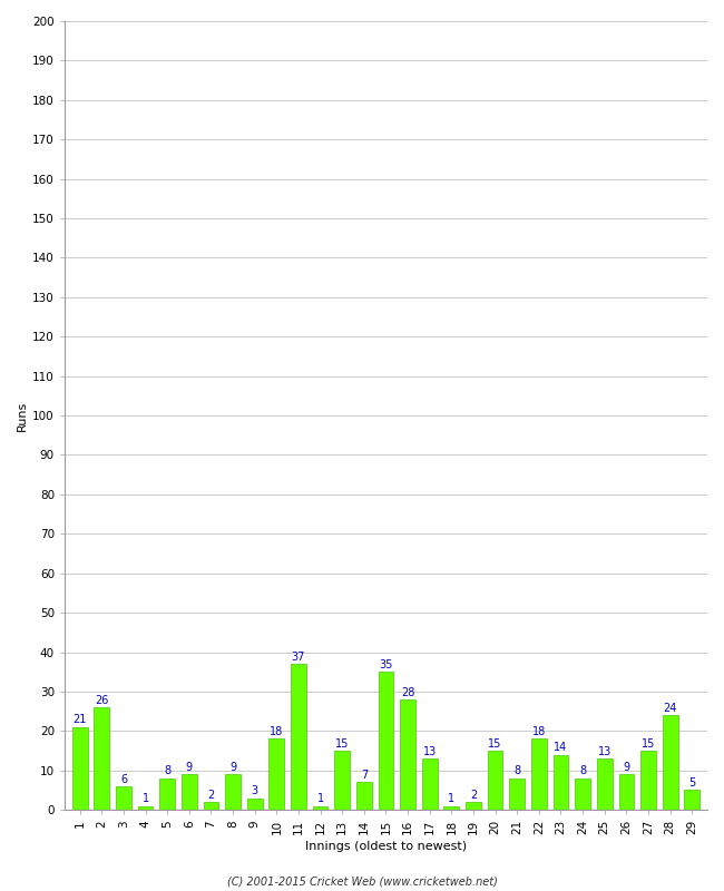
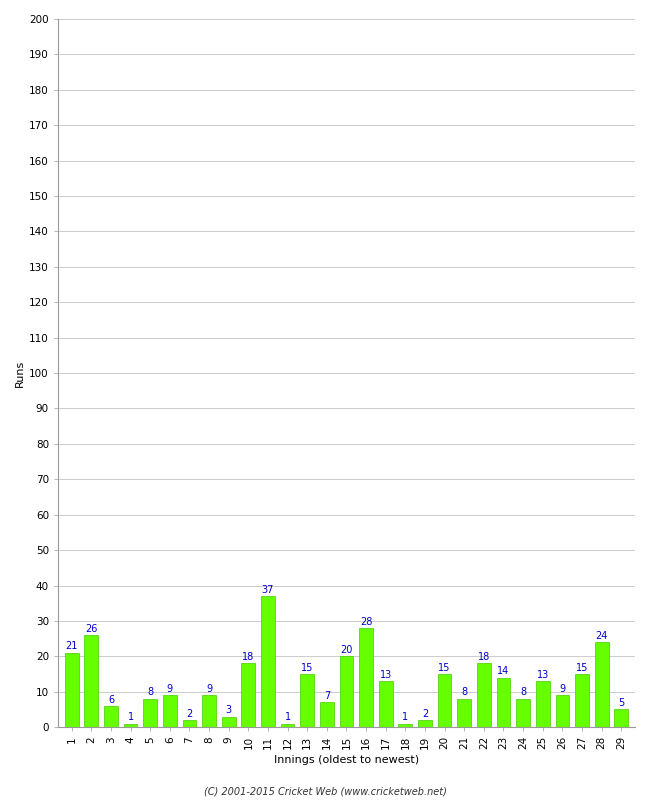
15: 35 -> 20
